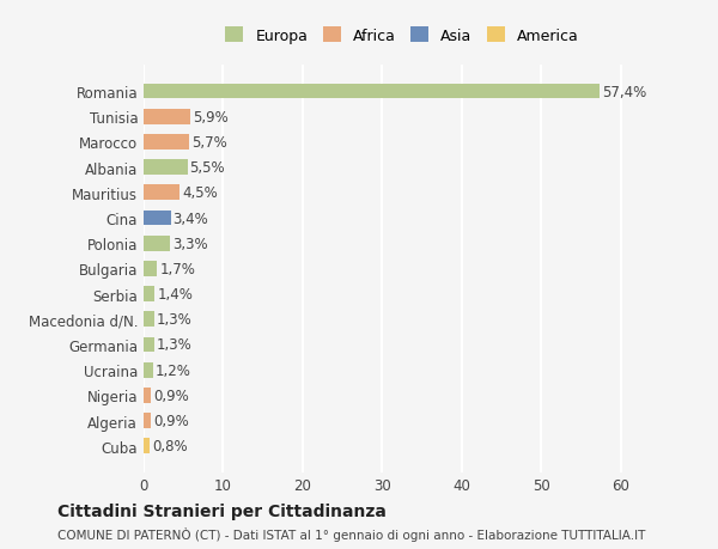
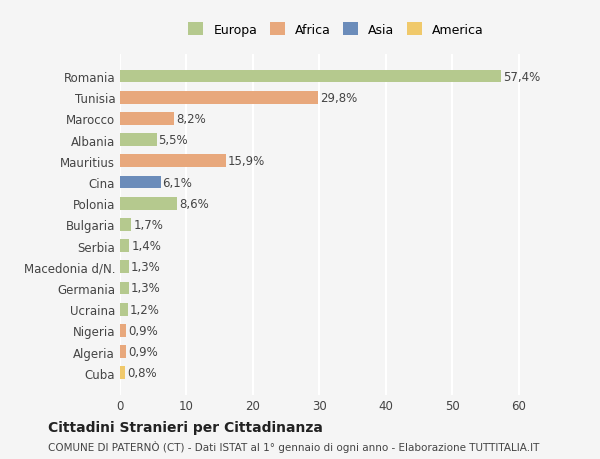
Tunisia: 5,9% -> 29,8%
Marocco: 5,7% -> 8,2%
Mauritius: 4,5% -> 15,9%
Cina: 3,4% -> 6,1%
Polonia: 3,3% -> 8,6%
